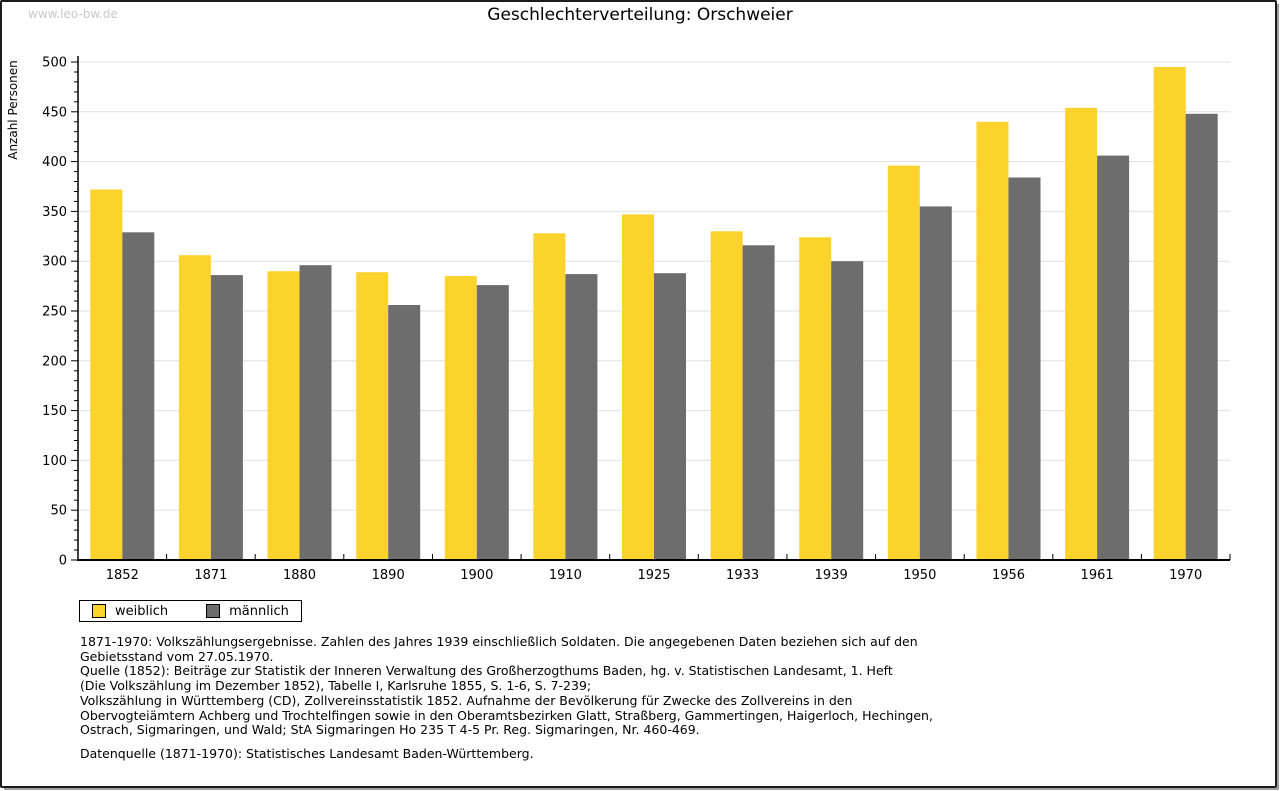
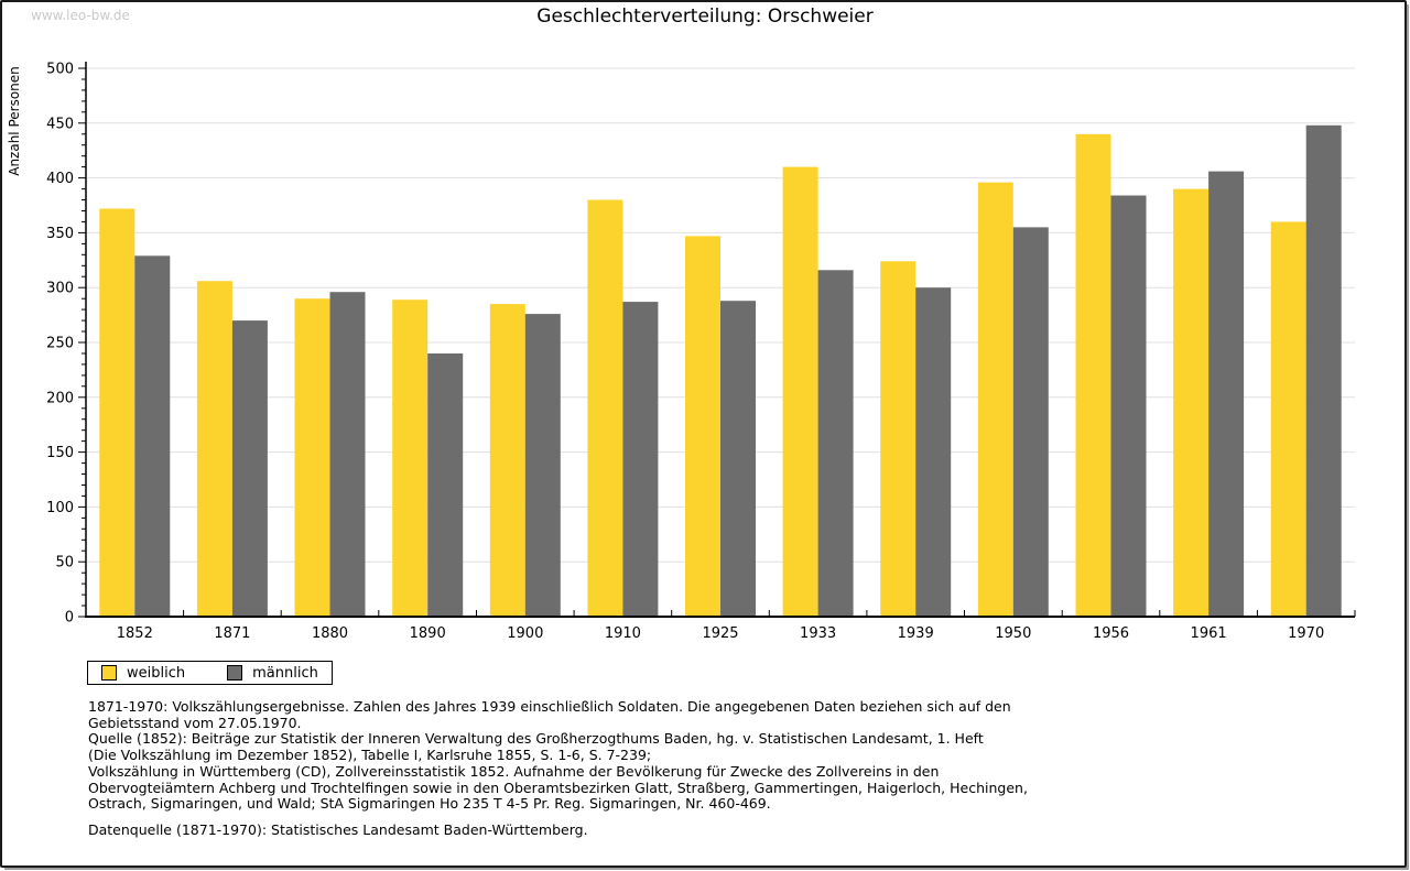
männlich/1871: 290 -> 270
männlich/1890: 260 -> 240
weiblich/1910: 330 -> 380
weiblich/1933: 330 -> 410
weiblich/1961: 450 -> 390
weiblich/1970: 500 -> 360
